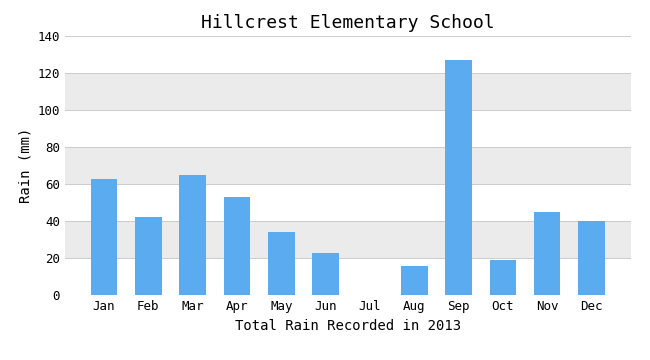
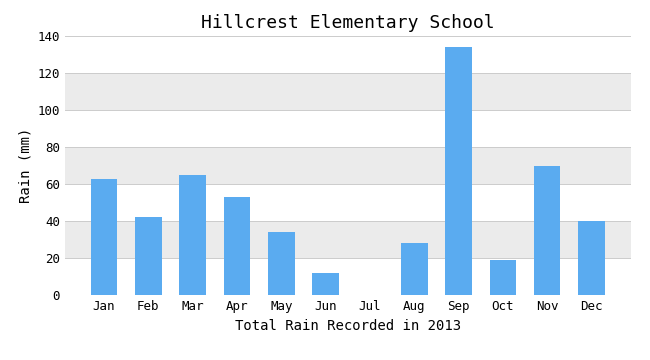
Jun: 23 -> 12
Aug: 16 -> 28
Sep: 127 -> 134
Nov: 45 -> 70
